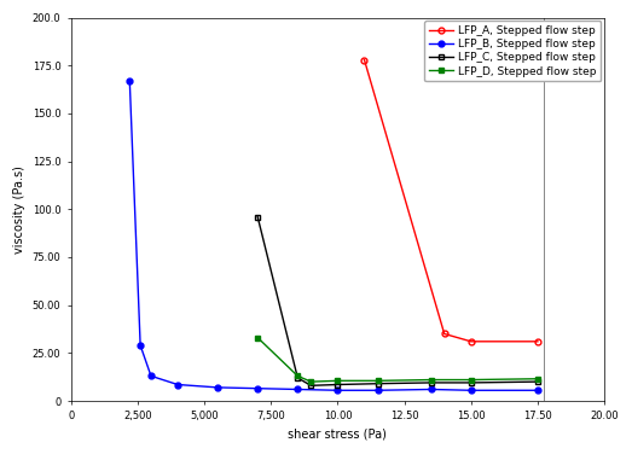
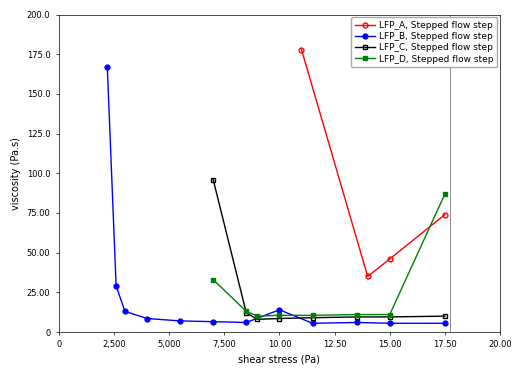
LFP_B, Stepped flow step/10.00: 6 -> 14
LFP_A, Stepped flow step/15.00: 31 -> 46
LFP_A, Stepped flow step/17.50: 31 -> 74
LFP_D, Stepped flow step/17.50: 12 -> 87
